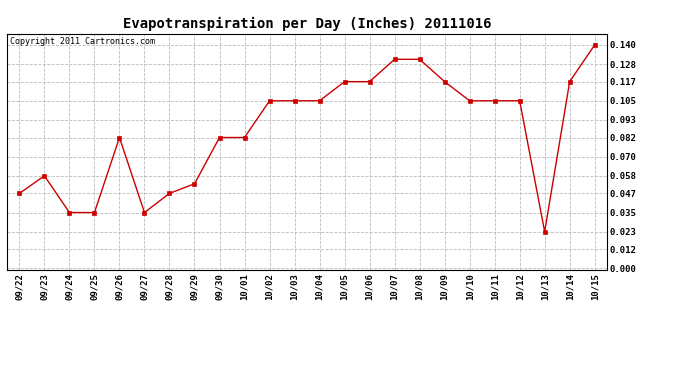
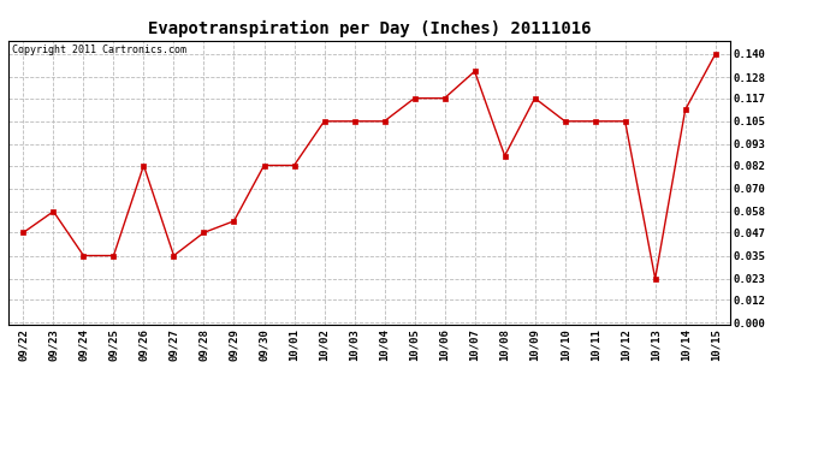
10/08: 0.131 -> 0.087
10/14: 0.117 -> 0.111
